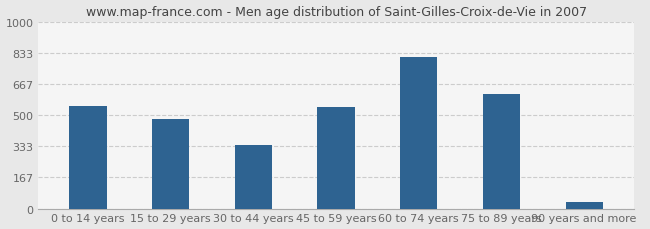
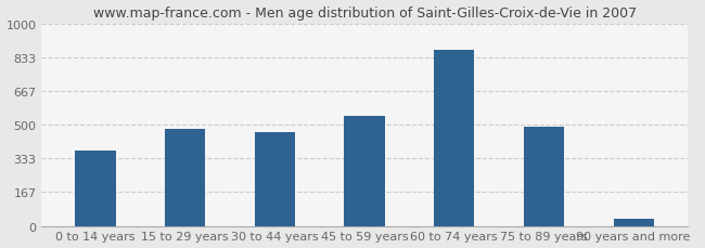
0 to 14 years: 550 -> 370
30 to 44 years: 340 -> 460
60 to 74 years: 810 -> 870
75 to 89 years: 610 -> 490
